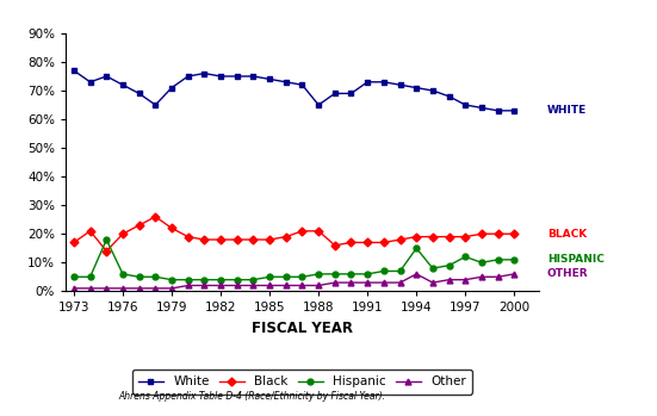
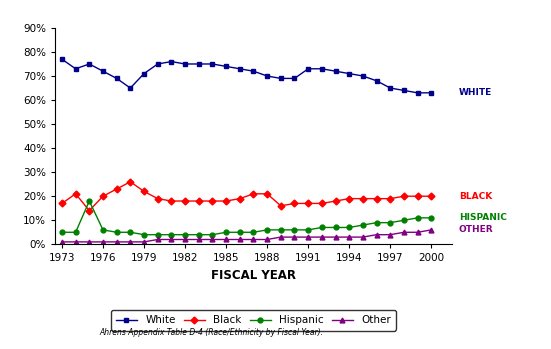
White/1988: 65% -> 70%
Hispanic/1994: 15% -> 7%
Other/1994: 6% -> 3%
Hispanic/1997: 12% -> 9%
